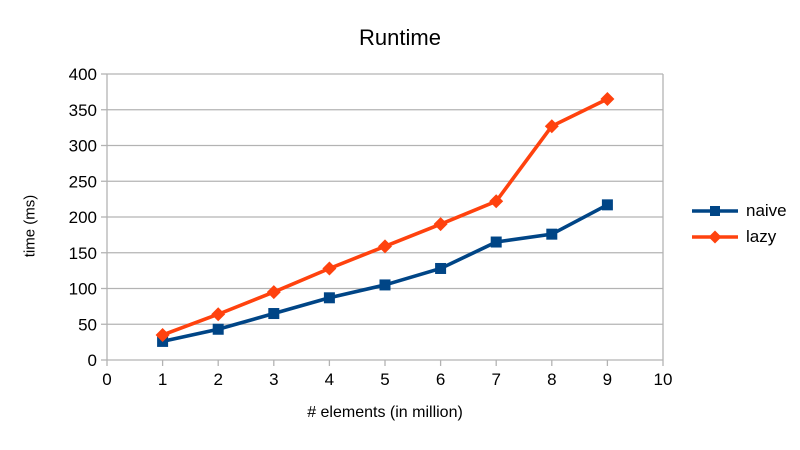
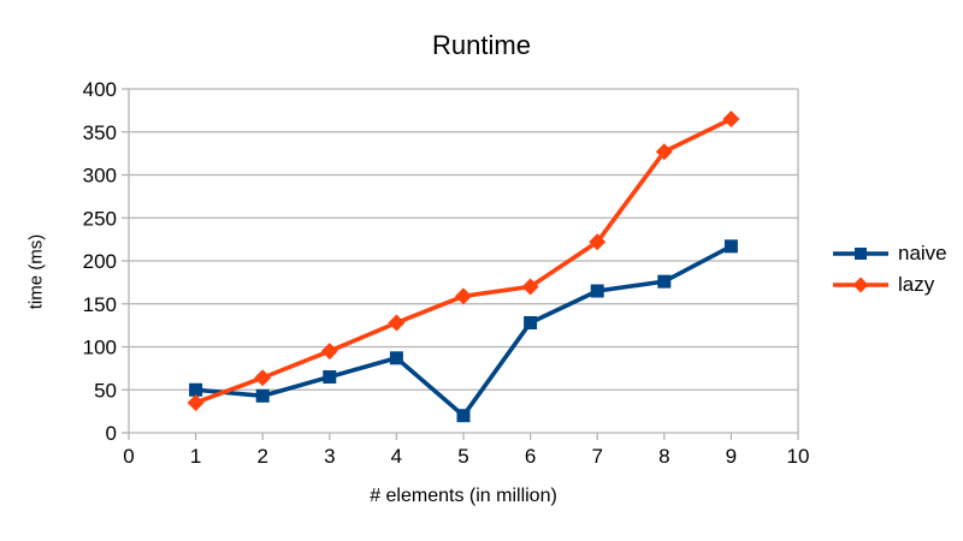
naive/1: 30 -> 50
naive/5: 100 -> 20
lazy/6: 190 -> 170
